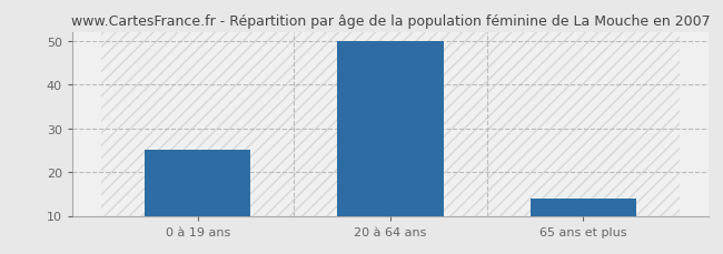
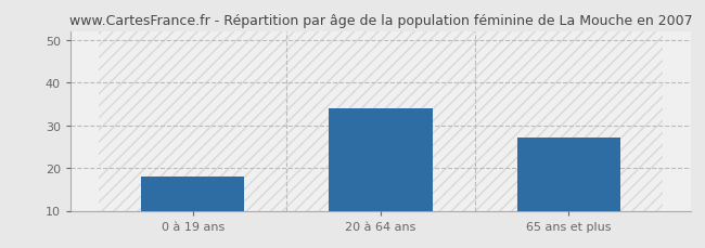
0 à 19 ans: 25 -> 18
20 à 64 ans: 50 -> 34
65 ans et plus: 14 -> 27
